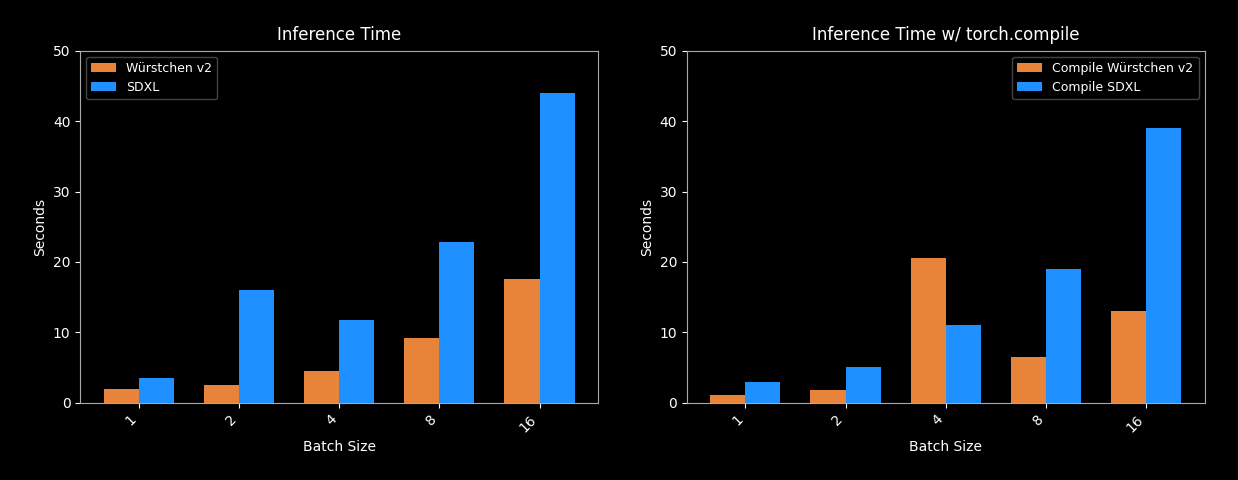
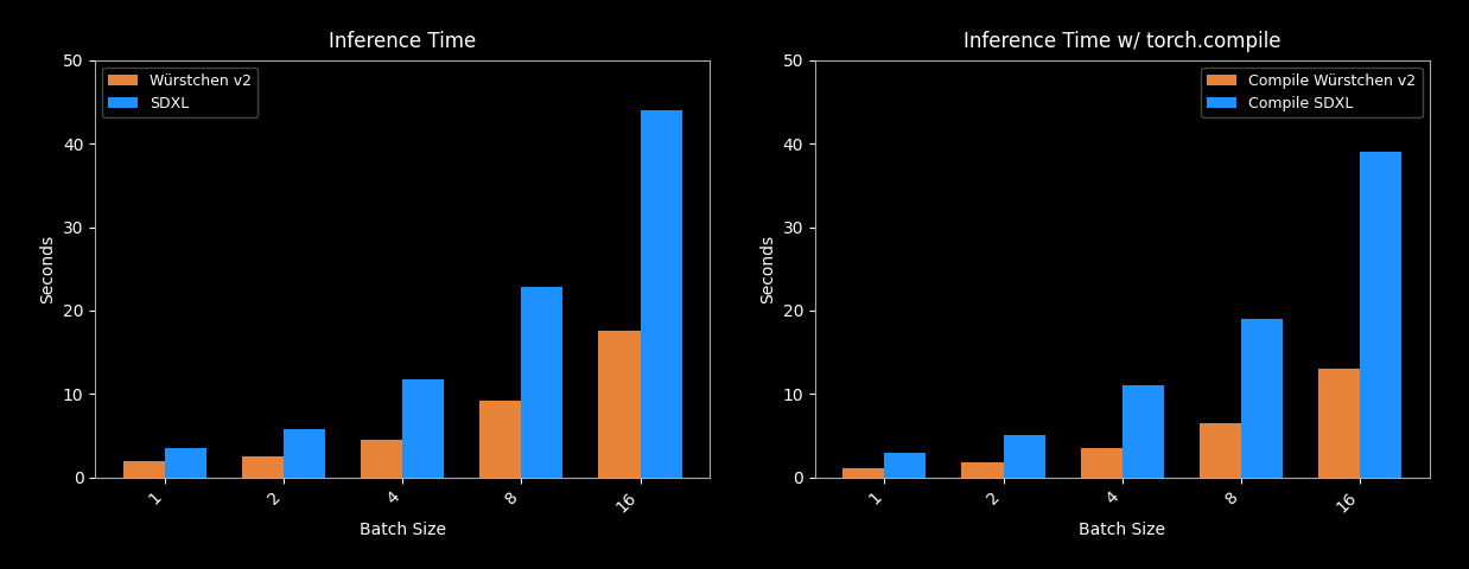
Inference Time/SDXL/2: 16.0 -> 5.8
Inference Time w/ torch.compile/Compile Würstchen v2/4: 20.6 -> 3.5
